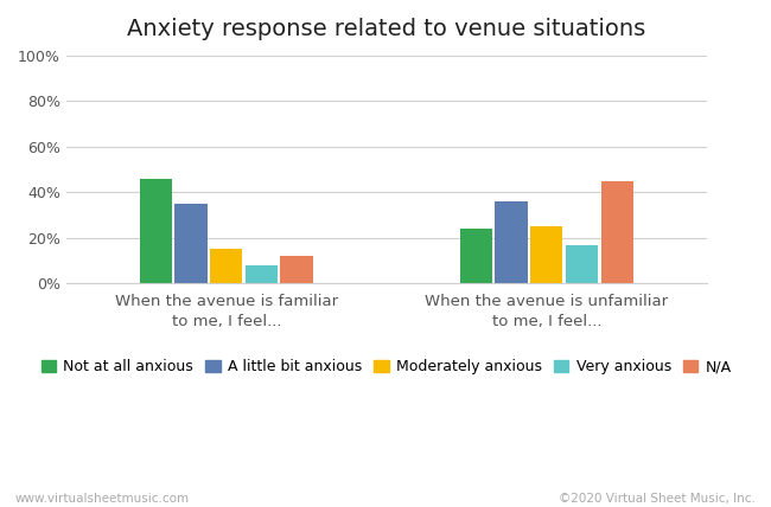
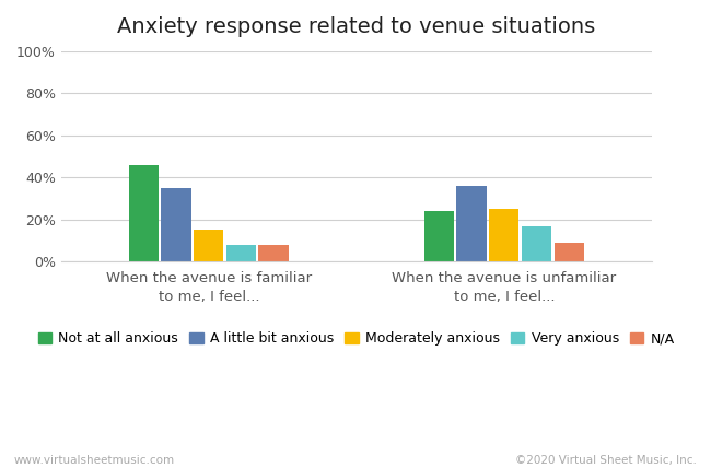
N/A/When the avenue is familiar to me, I feel...: 12% -> 8%
N/A/When the avenue is unfamiliar to me, I feel...: 45% -> 9%
